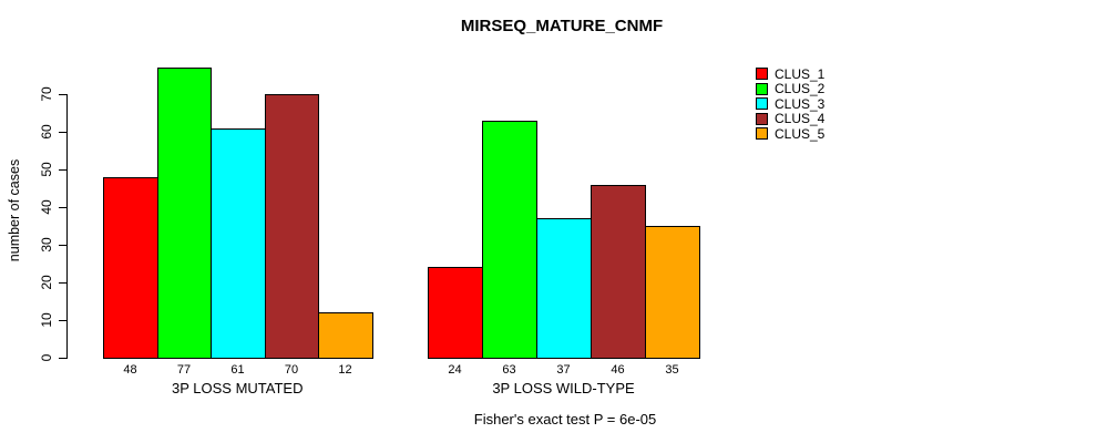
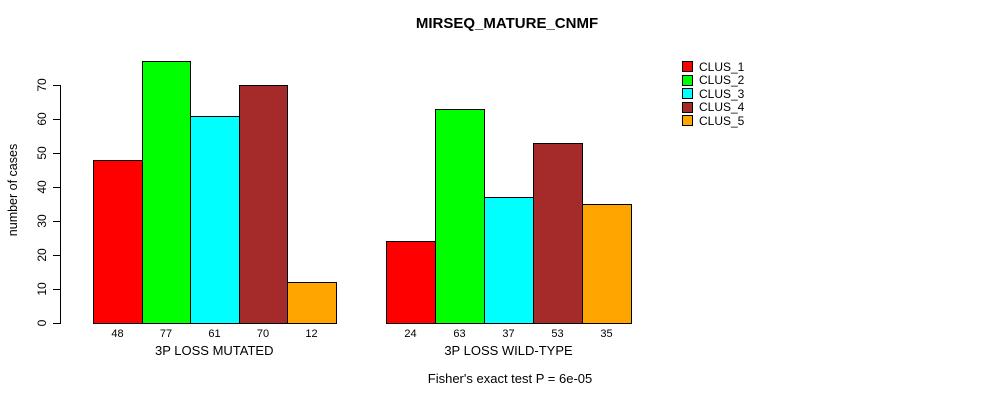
CLUS_4/3P LOSS WILD-TYPE: 46 -> 53
